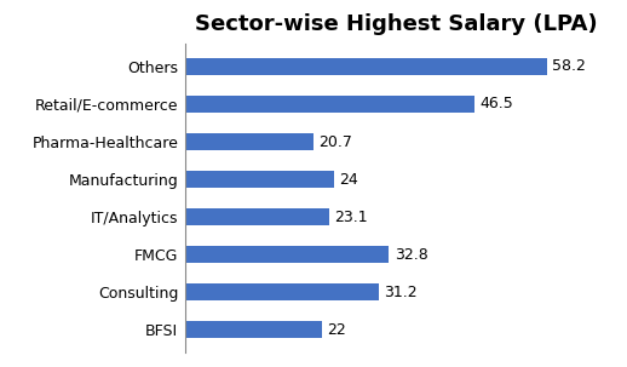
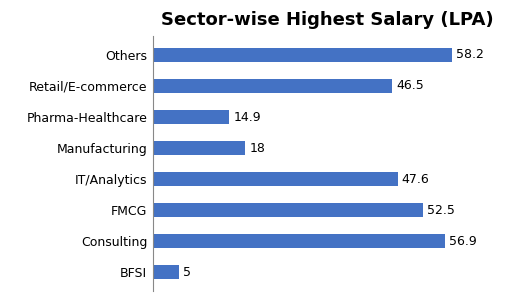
Pharma-Healthcare: 20.7 -> 14.9
Manufacturing: 24 -> 18
IT/Analytics: 23.1 -> 47.6
FMCG: 32.8 -> 52.5
Consulting: 31.2 -> 56.9
BFSI: 22 -> 5
